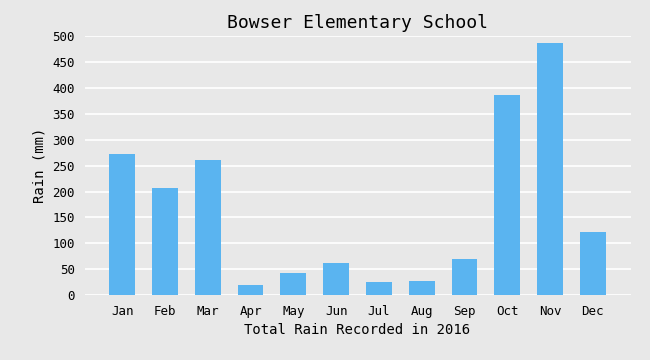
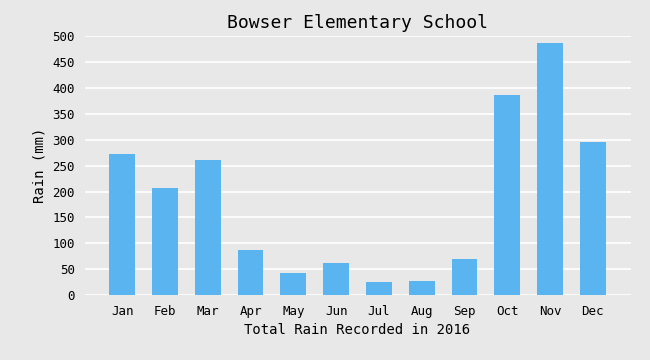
Apr: 20 -> 88
Dec: 121 -> 296
